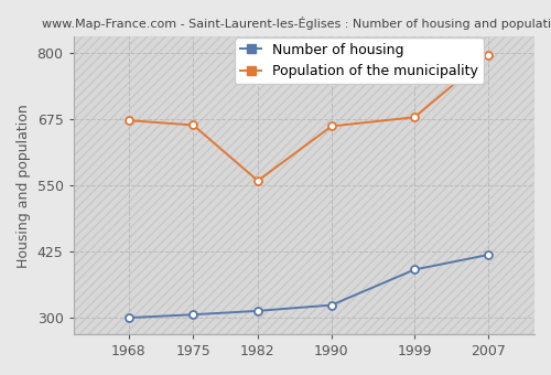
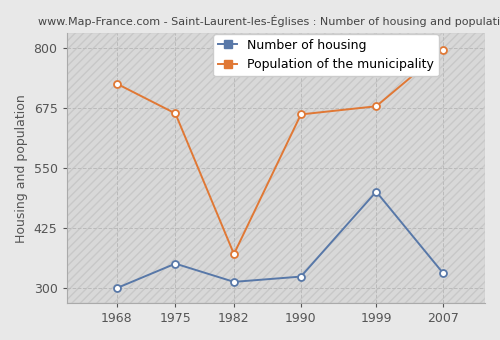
Population of the municipality/1968: 672 -> 725
Number of housing/1975: 305 -> 350
Population of the municipality/1982: 558 -> 370
Number of housing/1999: 390 -> 500
Number of housing/2007: 418 -> 330
